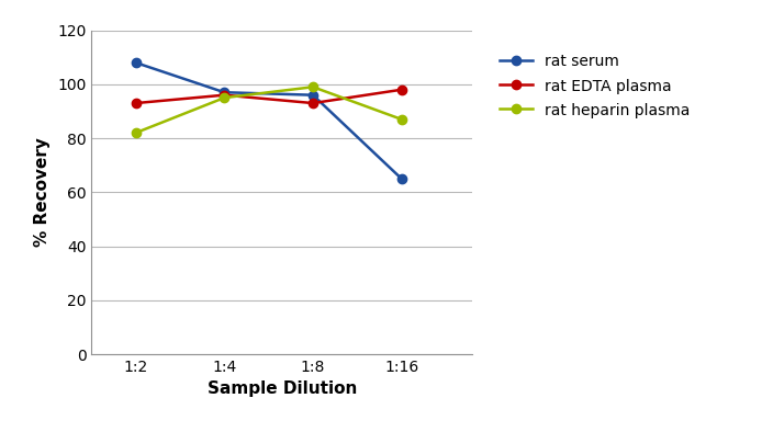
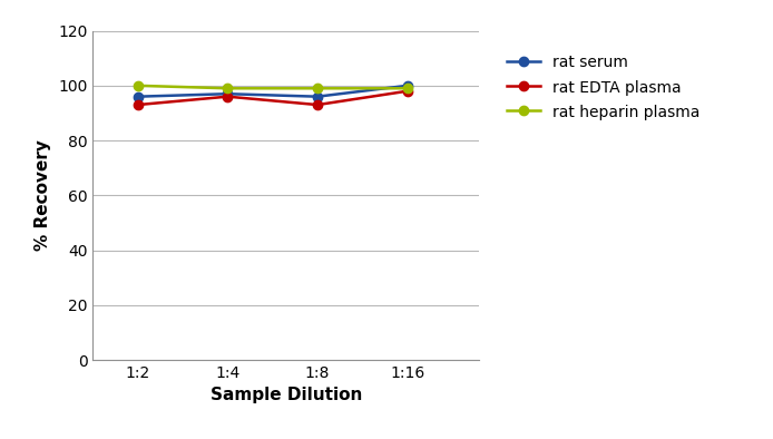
rat serum/1:2: 108 -> 96
rat heparin plasma/1:2: 82 -> 100
rat heparin plasma/1:4: 95 -> 99
rat serum/1:16: 65 -> 100
rat heparin plasma/1:16: 87 -> 99
